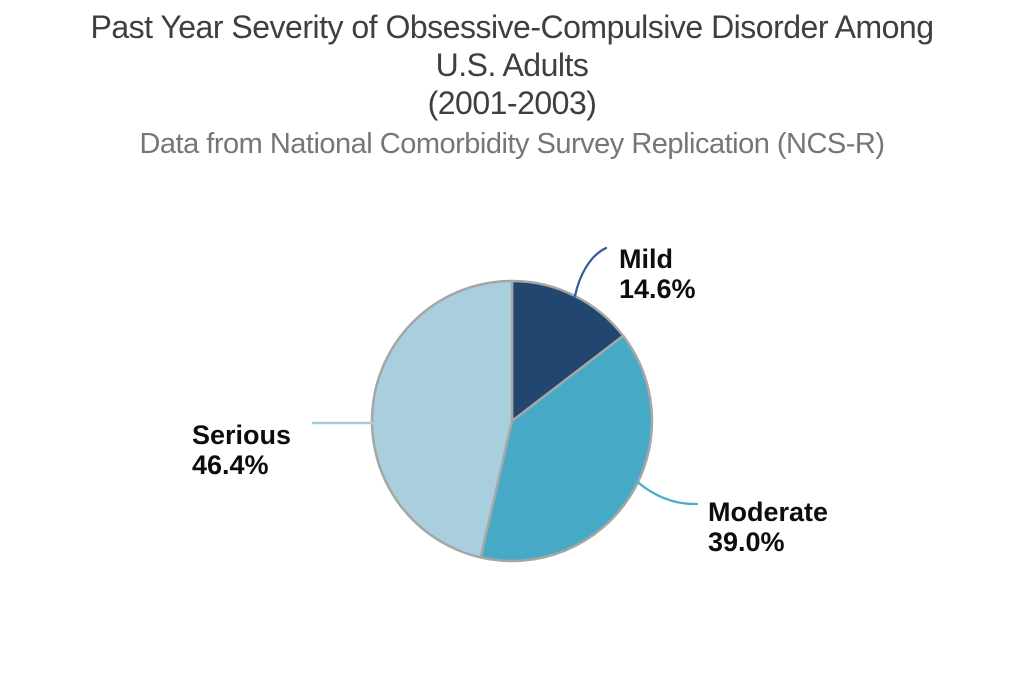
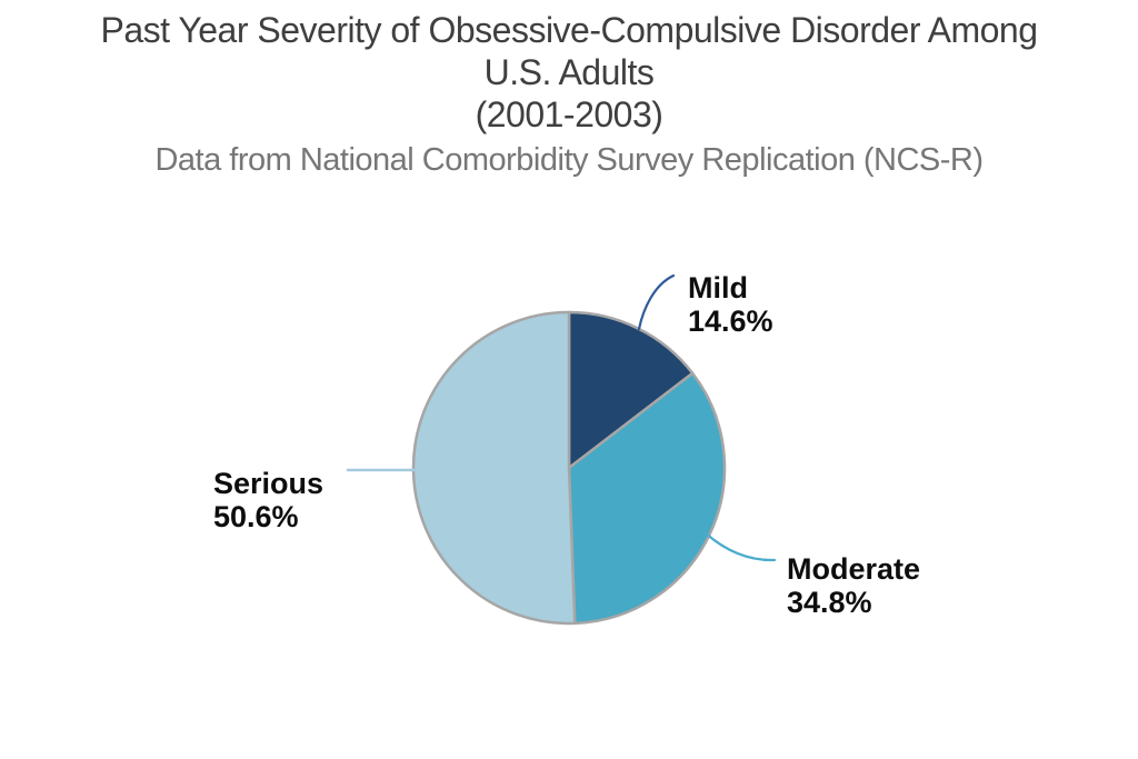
Moderate: 39.0% -> 34.8%
Serious: 46.4% -> 50.6%
